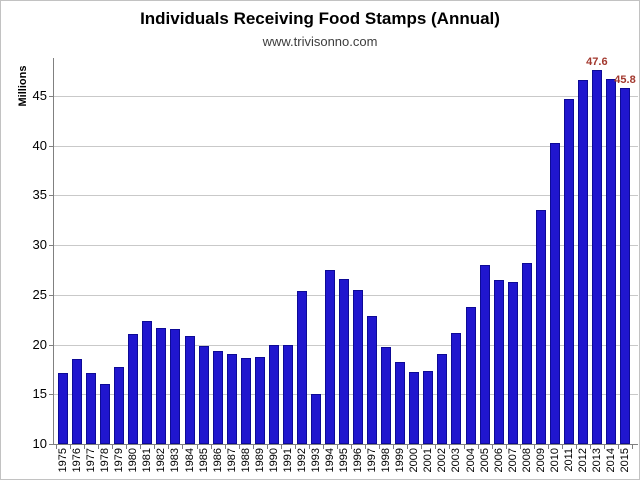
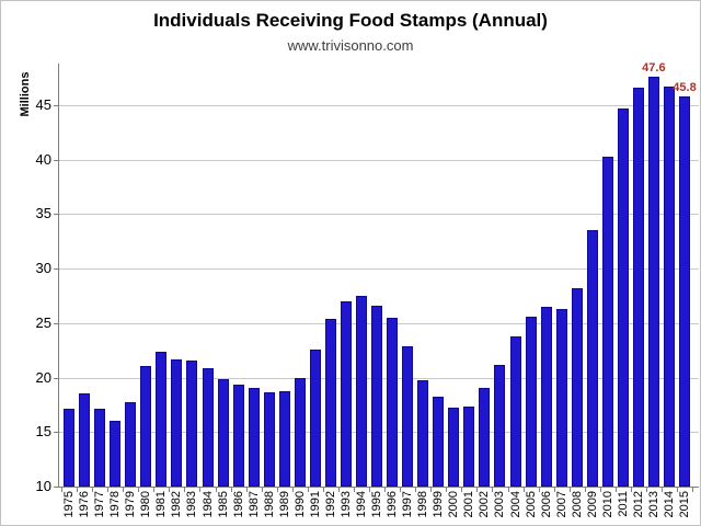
1991: 20 -> 23
1993: 15 -> 27
2005: 28 -> 26
